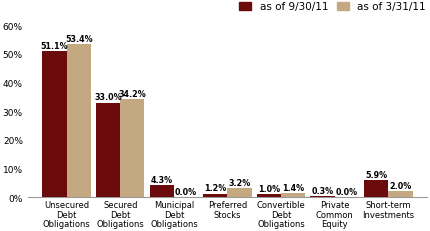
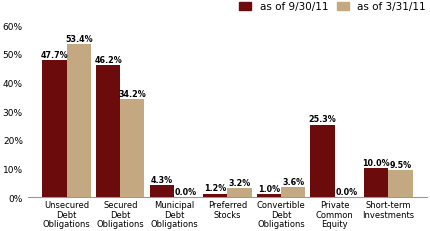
as of 9/30/11/Unsecured Debt Obligations: 51.1% -> 47.7%
as of 9/30/11/Secured Debt Obligations: 33.0% -> 46.2%
as of 3/31/11/Convertible Debt Obligations: 1.4% -> 3.6%
as of 9/30/11/Private Common Equity: 0.3% -> 25.3%
as of 9/30/11/Short-term Investments: 5.9% -> 10.0%
as of 3/31/11/Short-term Investments: 2.0% -> 9.5%
